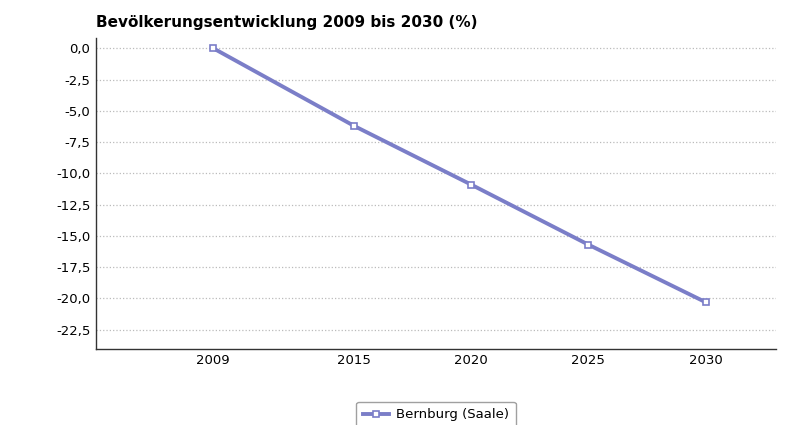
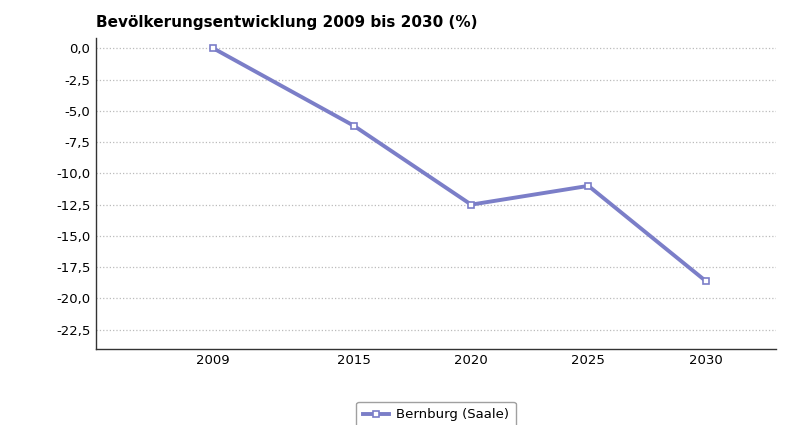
2020: -10,9 -> -12,5
2025: -15,7 -> -11,0
2030: -20,3 -> -18,6
